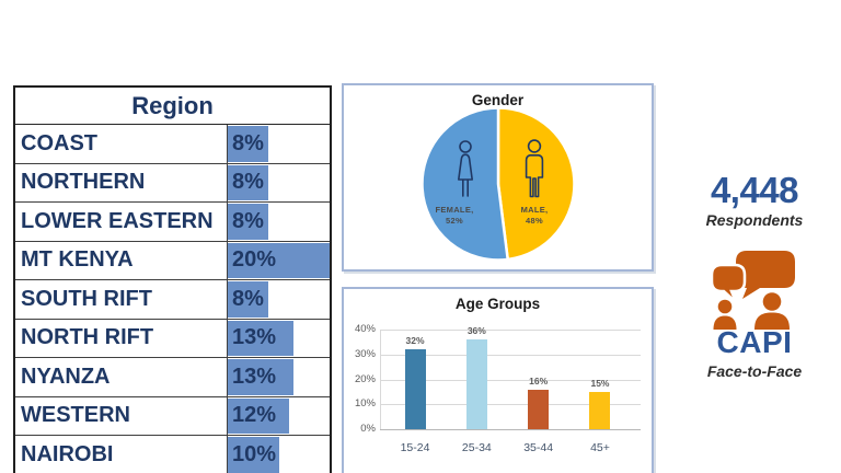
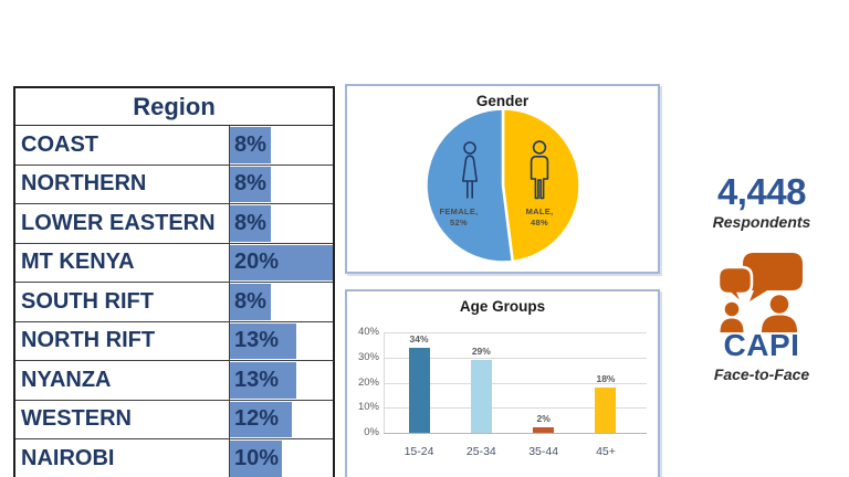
Age Groups/15-24: 32% -> 34%
Age Groups/25-34: 36% -> 29%
Age Groups/35-44: 16% -> 2%
Age Groups/45+: 15% -> 18%
